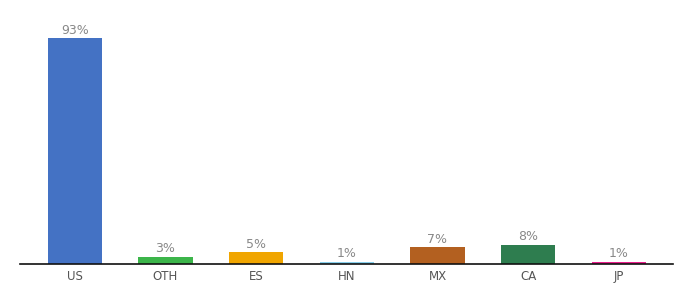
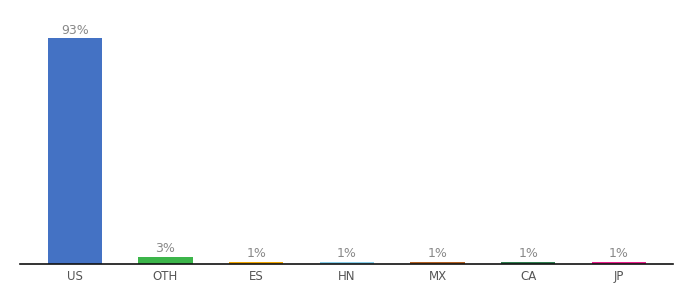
ES: 5% -> 1%
MX: 7% -> 1%
CA: 8% -> 1%
